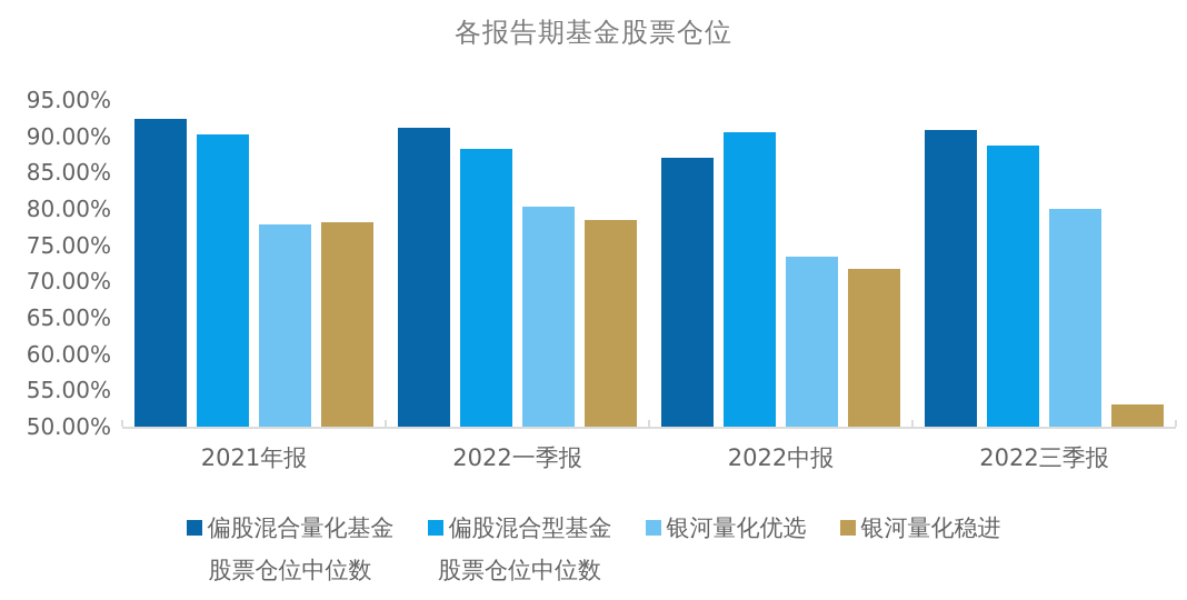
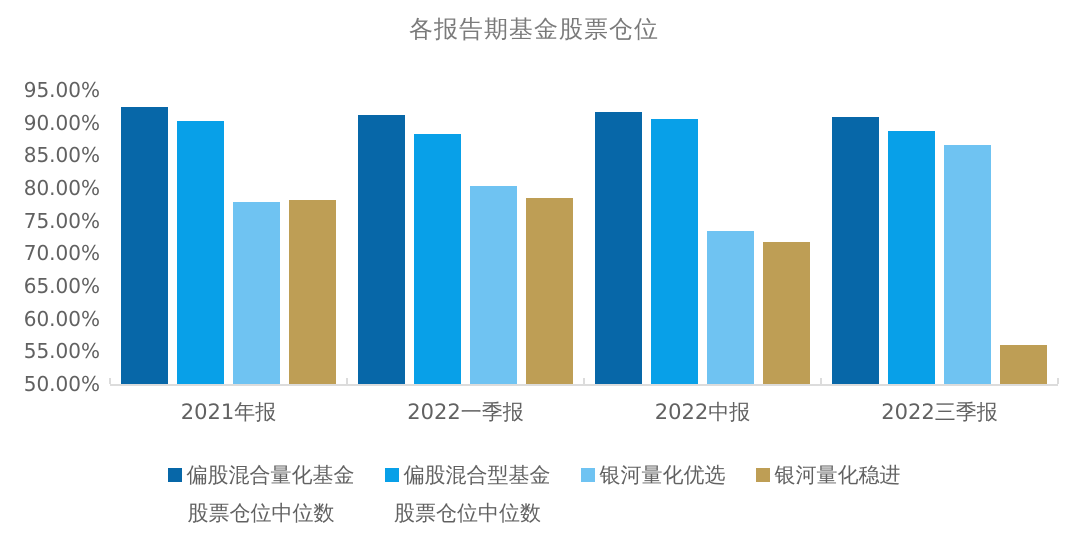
偏股混合量化基金股票仓位中位数/2022中报: 87% -> 92%
银河量化优选/2022三季报: 80% -> 87%
银河量化稳进/2022三季报: 53% -> 56%
